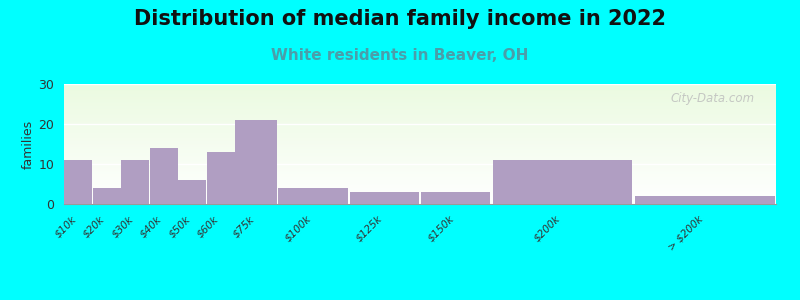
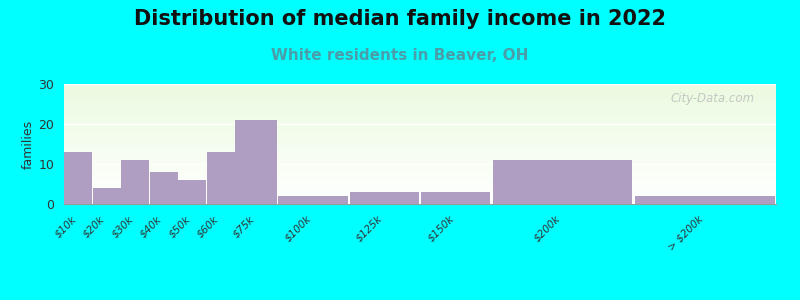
$10k: 11 -> 13
$40k: 14 -> 8
$100k: 4 -> 2
